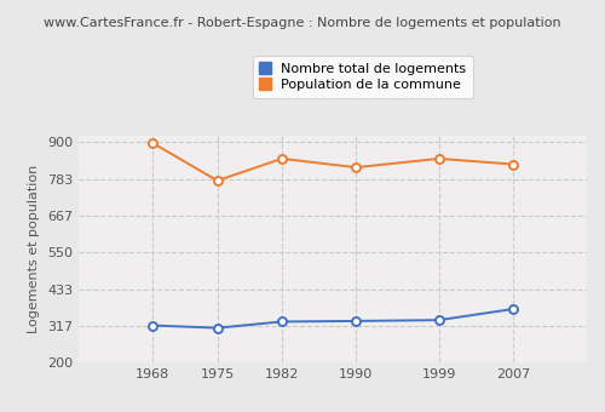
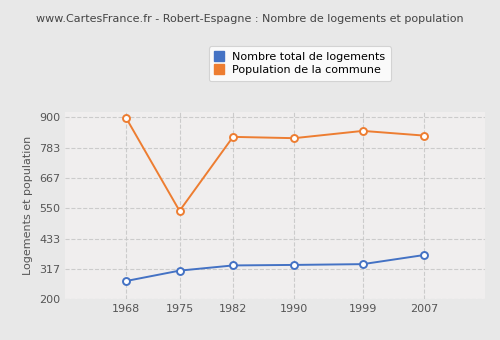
Nombre total de logements/1968: 318 -> 270
Population de la commune/1975: 778 -> 540
Population de la commune/1982: 848 -> 825
